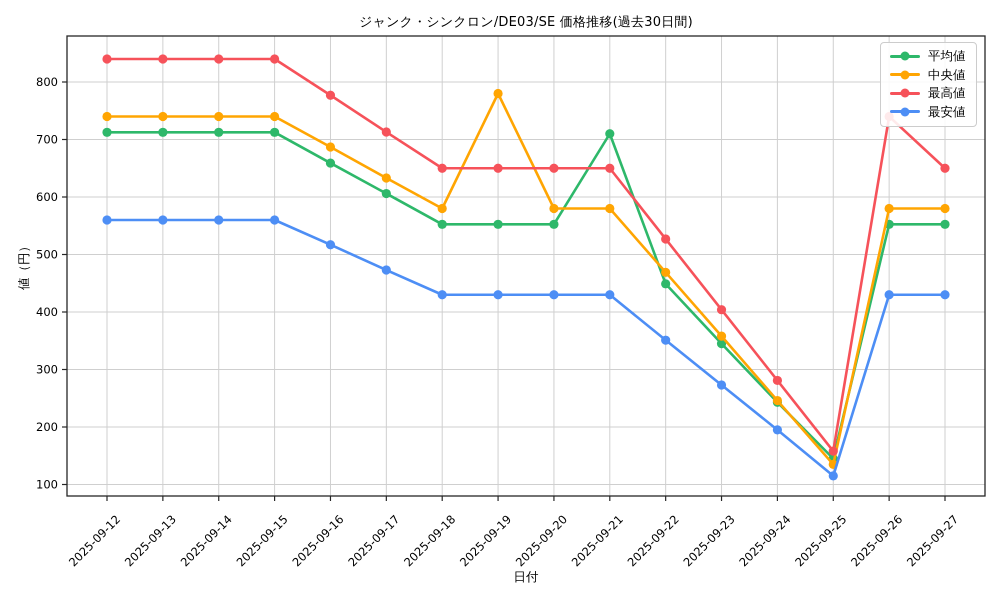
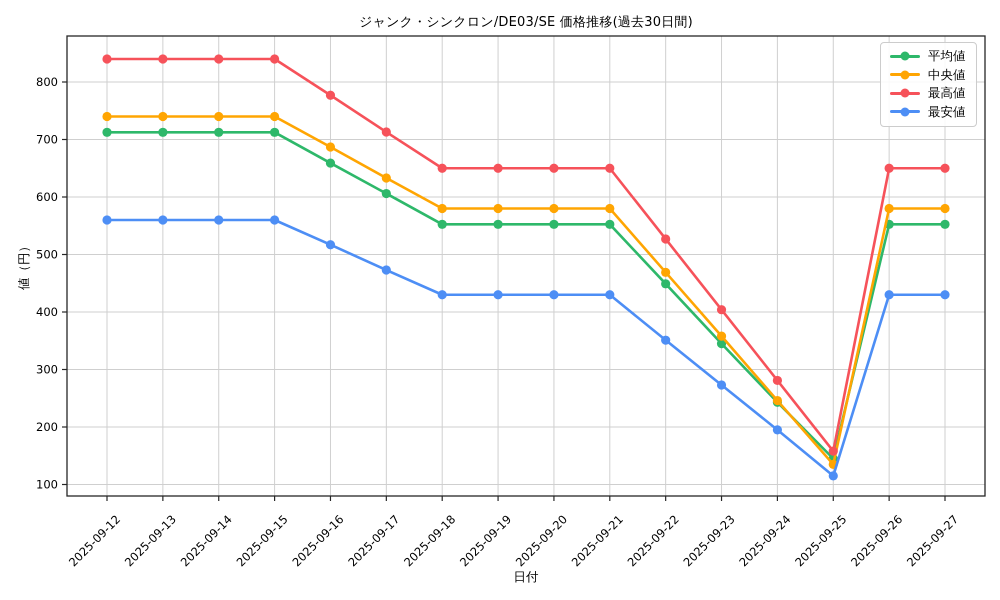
中央値/2025-09-19: 780 -> 580
平均値/2025-09-21: 710 -> 550
最高値/2025-09-26: 740 -> 650
